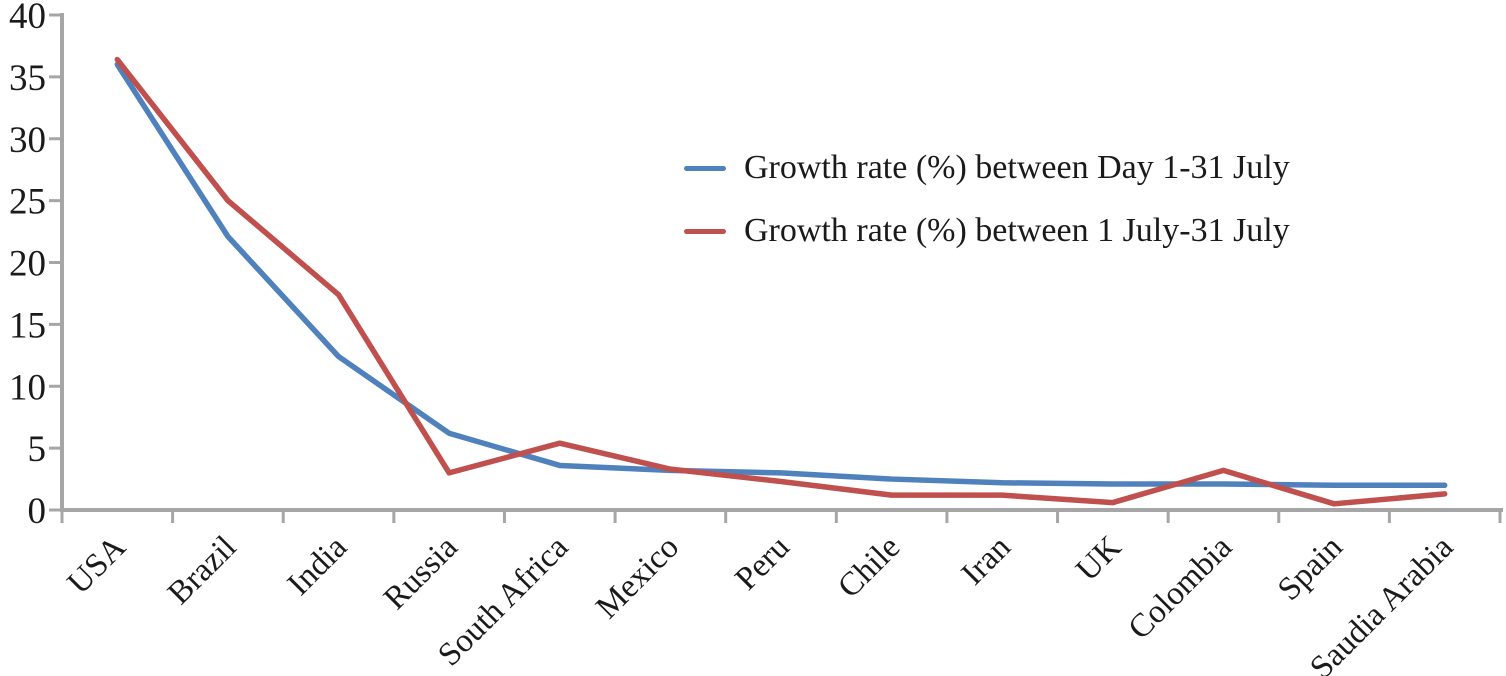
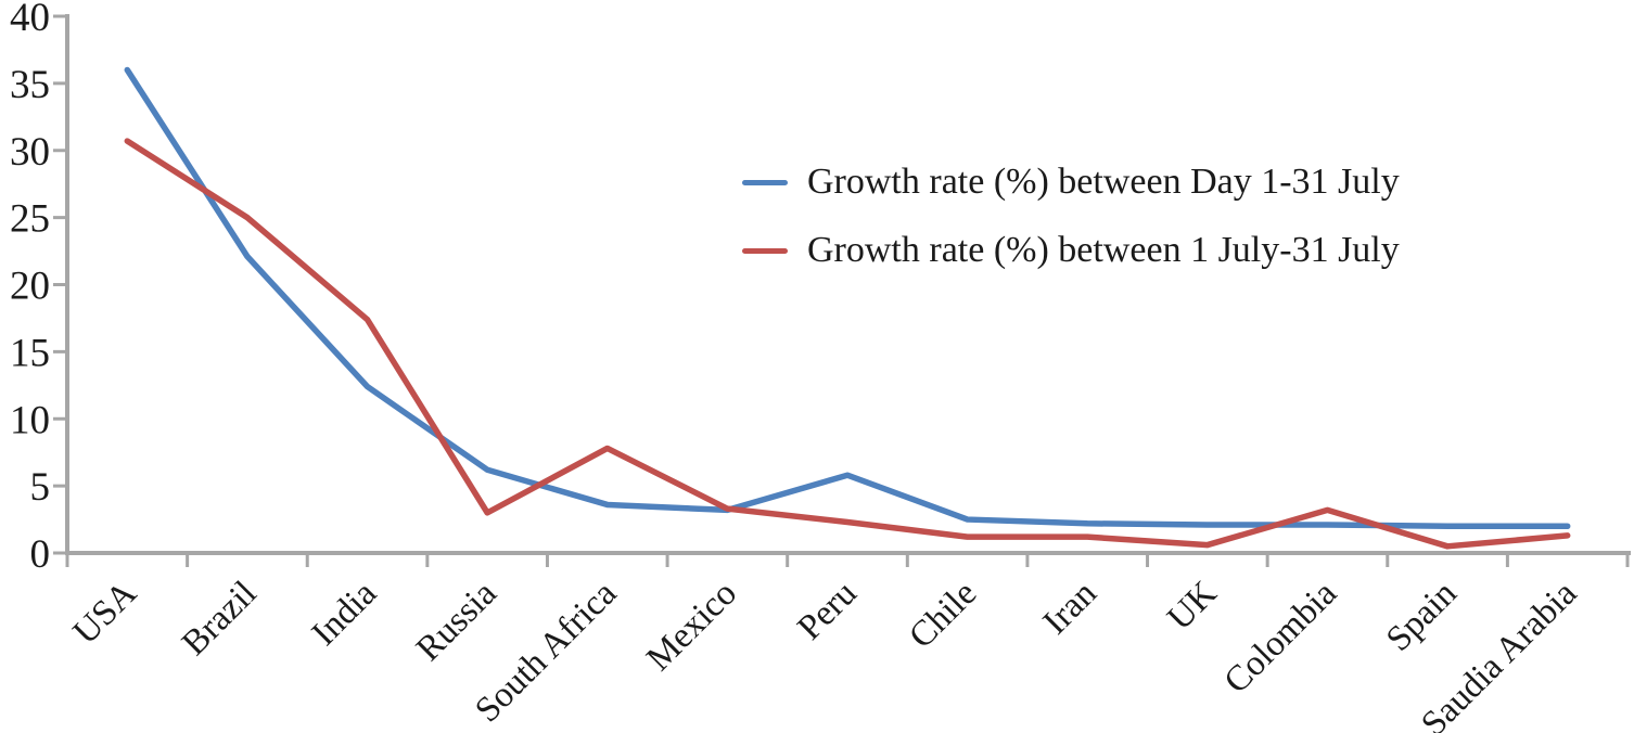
Growth rate (%) between 1 July-31 July/USA: 36.4 -> 30.7
Growth rate (%) between 1 July-31 July/South Africa: 5.4 -> 7.8
Growth rate (%) between Day 1-31 July/Peru: 3.0 -> 5.8
